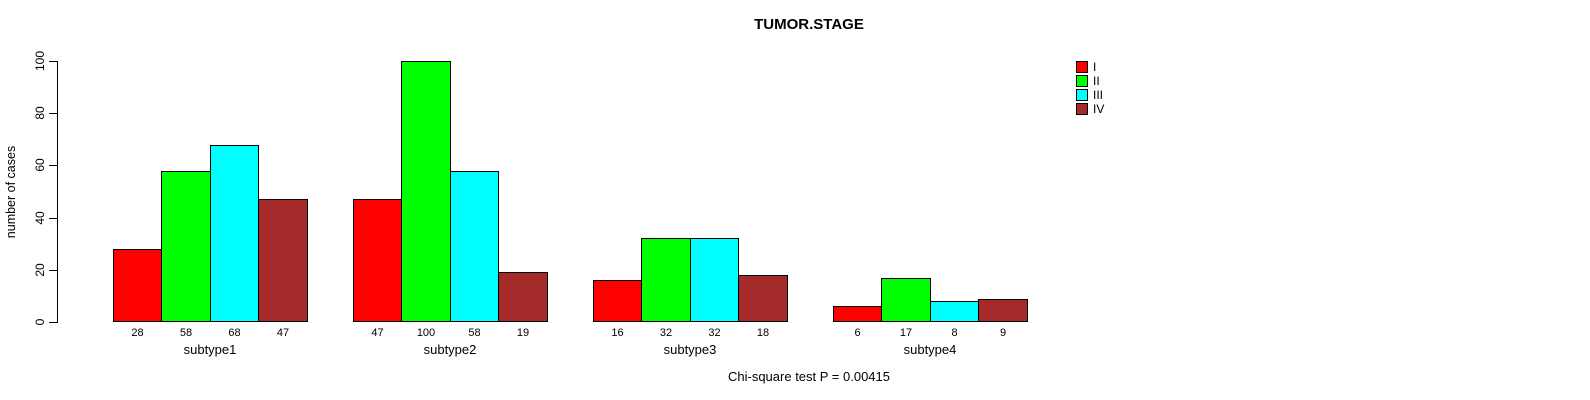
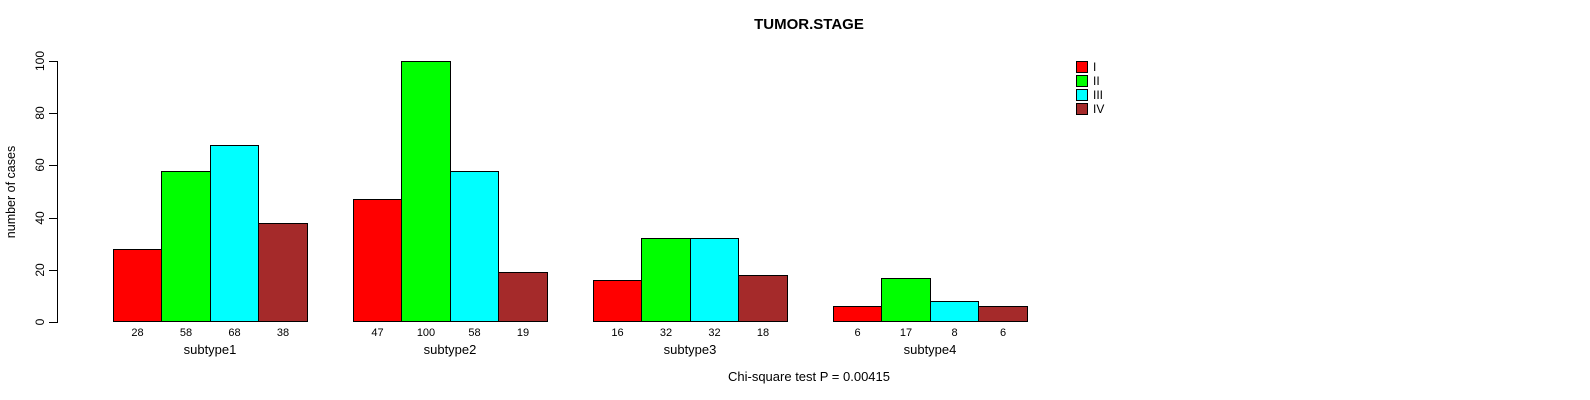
IV/subtype1: 47 -> 38
IV/subtype4: 9 -> 6
